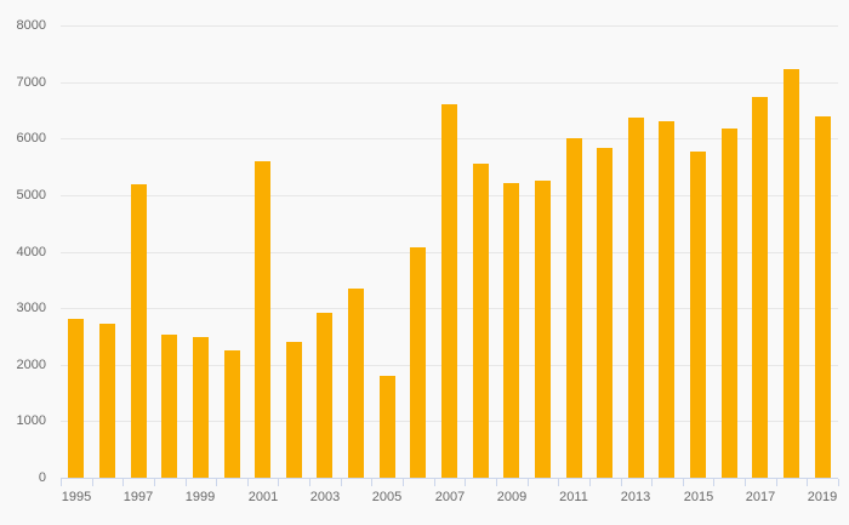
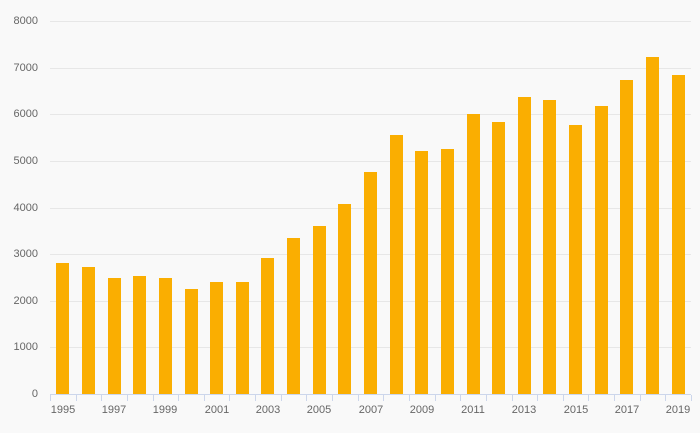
1997: 5200 -> 2500
2001: 5600 -> 2400
2005: 1800 -> 3600
2007: 6600 -> 4800
2019: 6400 -> 6800
